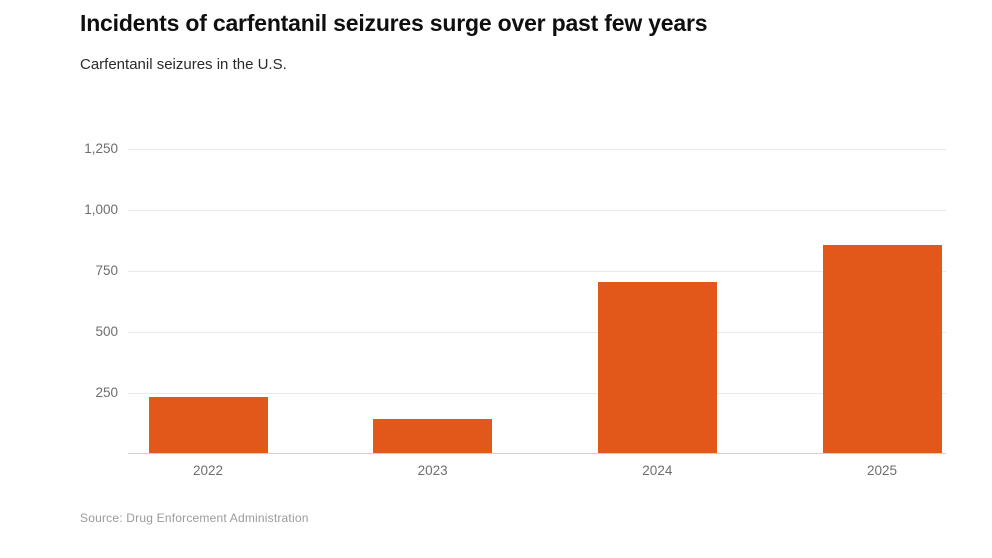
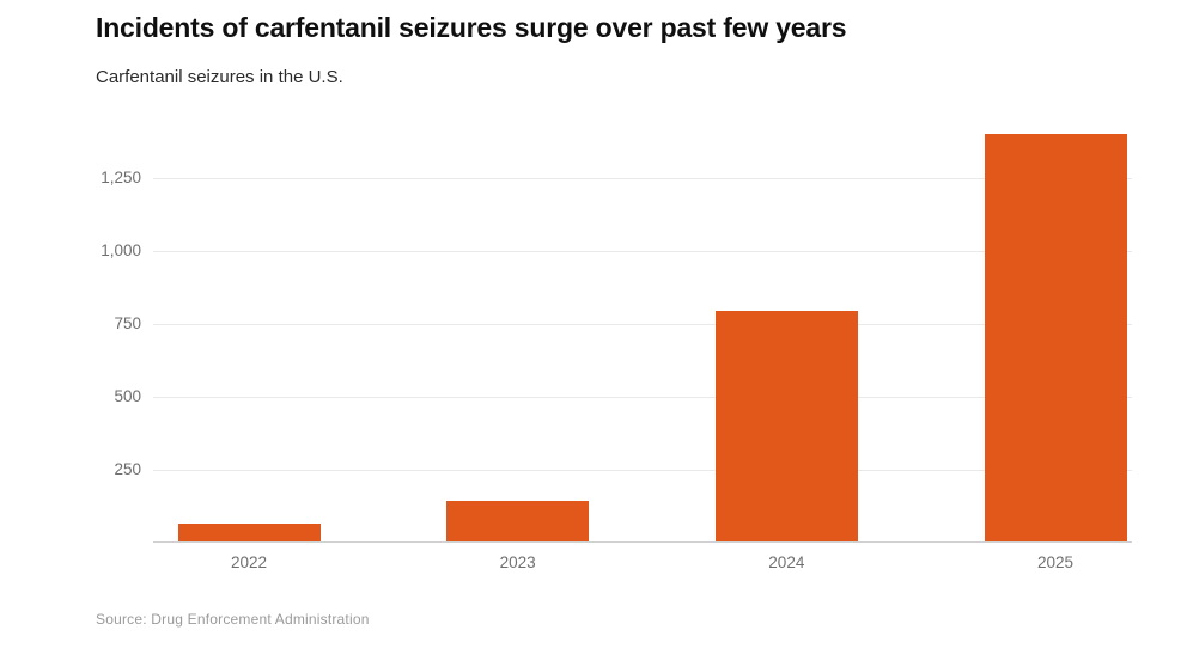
2022: 230 -> 60
2024: 700 -> 790
2025: 850 -> 1400
